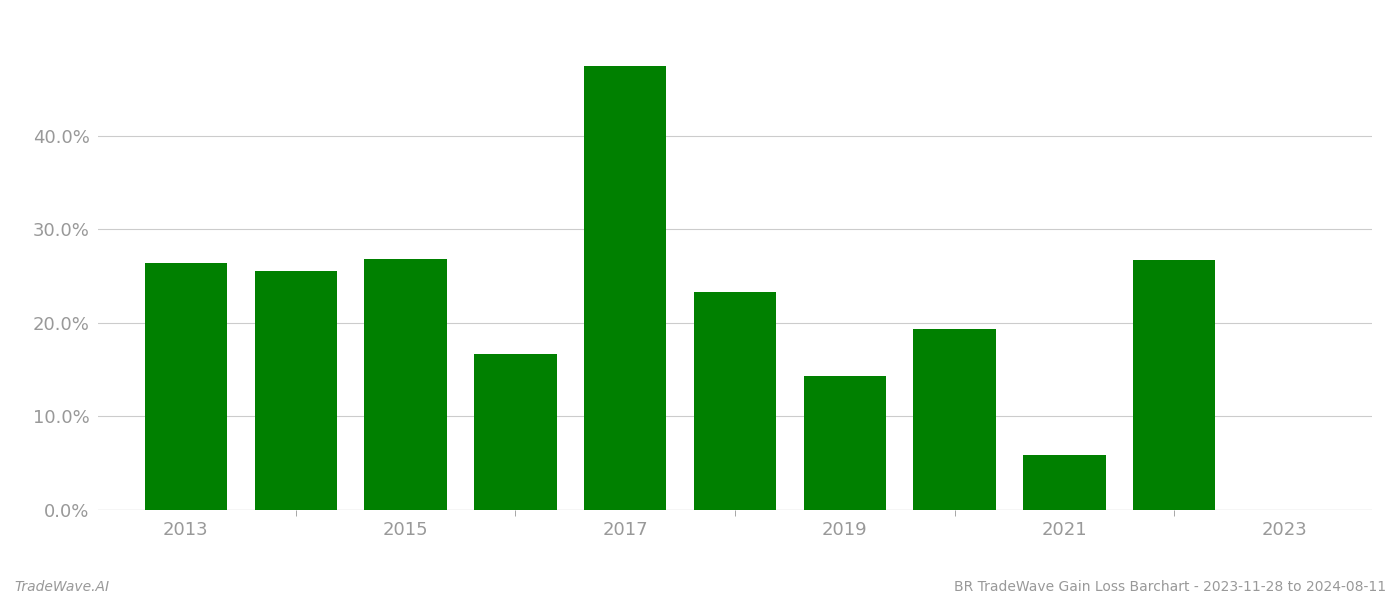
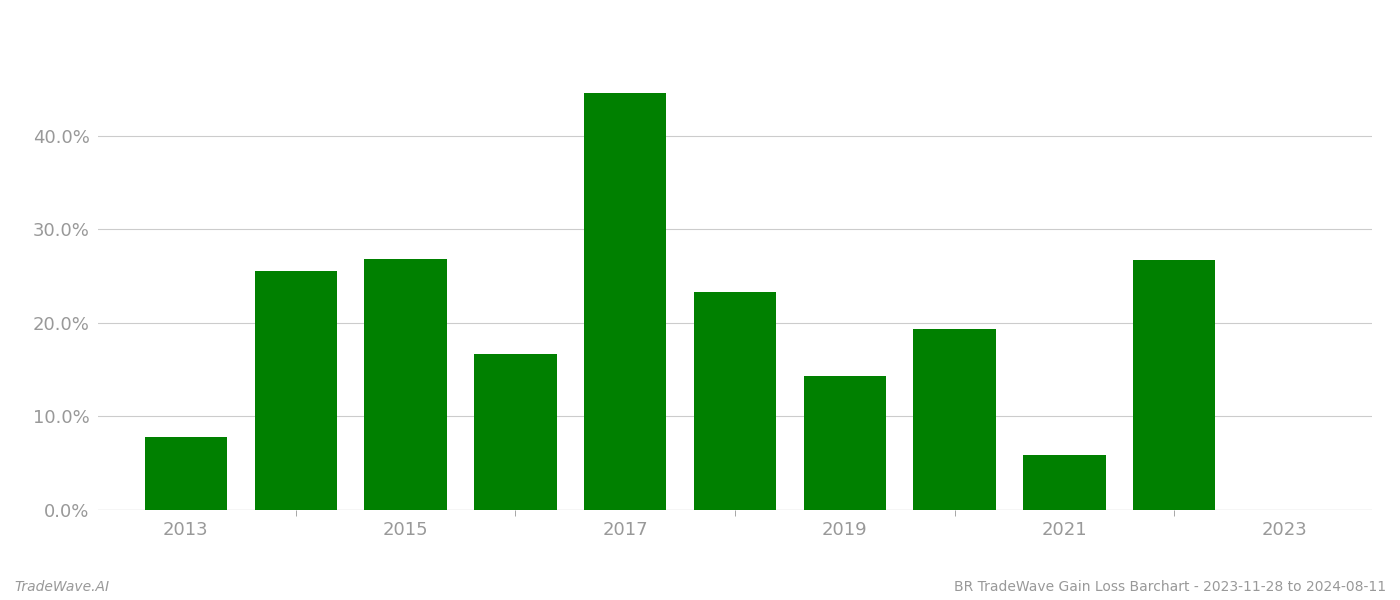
2013: 26.4% -> 7.8%
2017: 47.4% -> 44.5%
